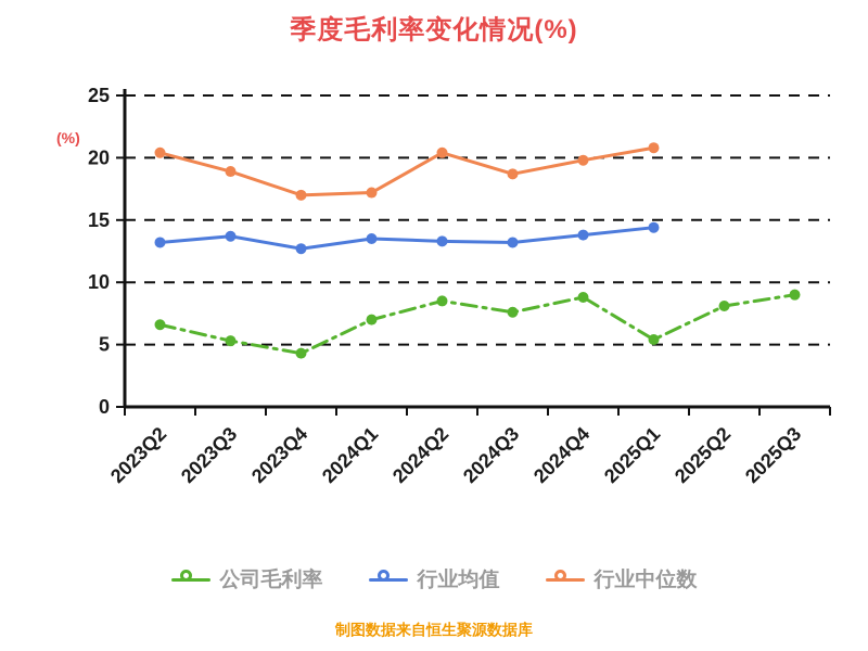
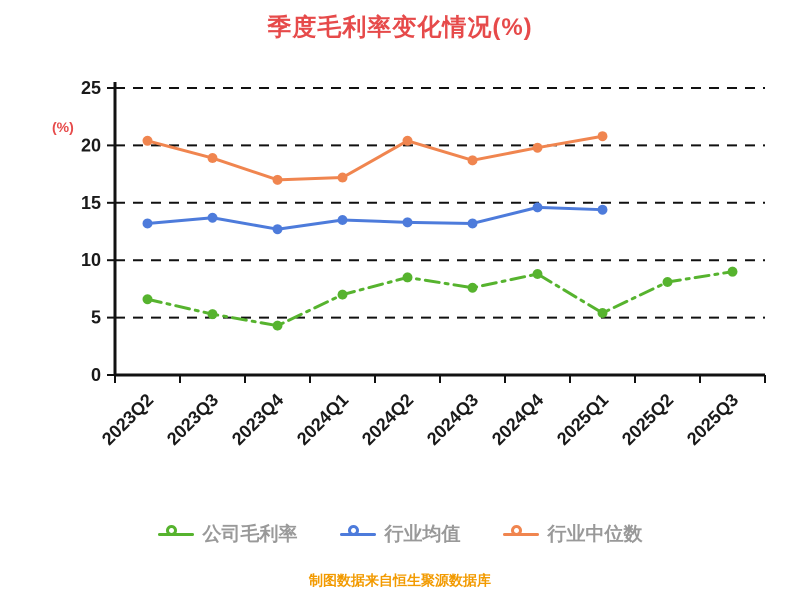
行业均值/2024Q4: 13.8 -> 14.6
